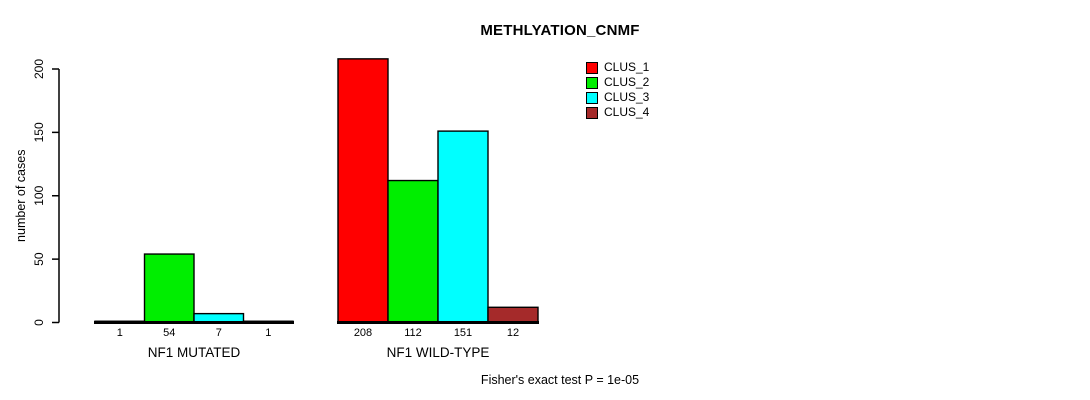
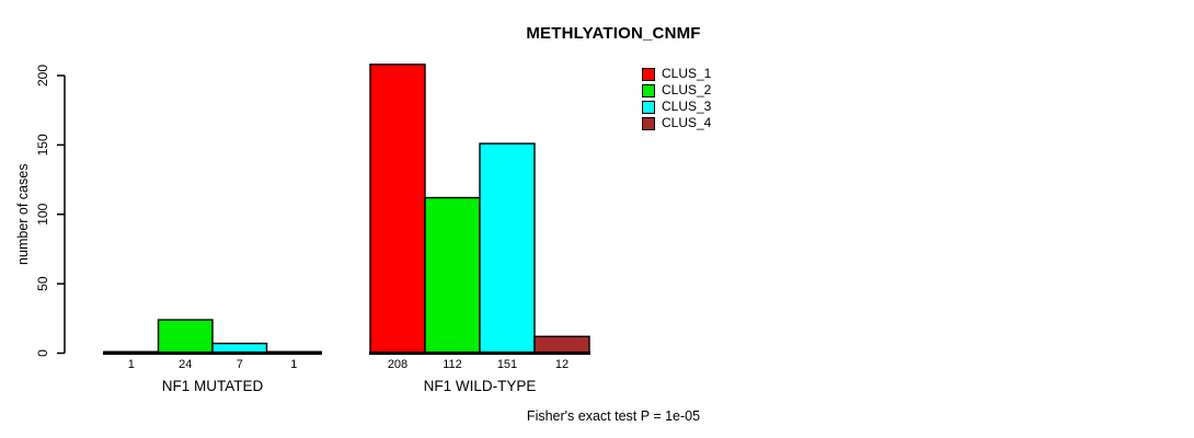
CLUS_2/NF1 MUTATED: 54 -> 24
